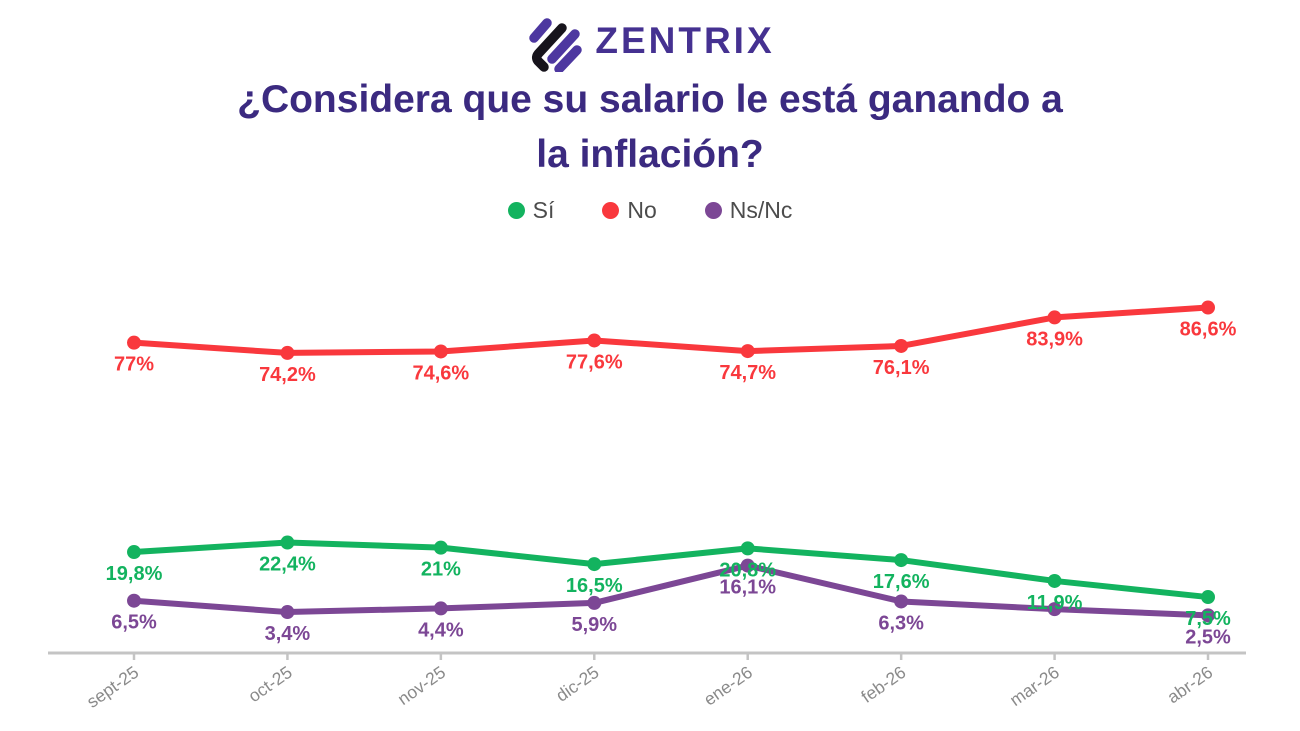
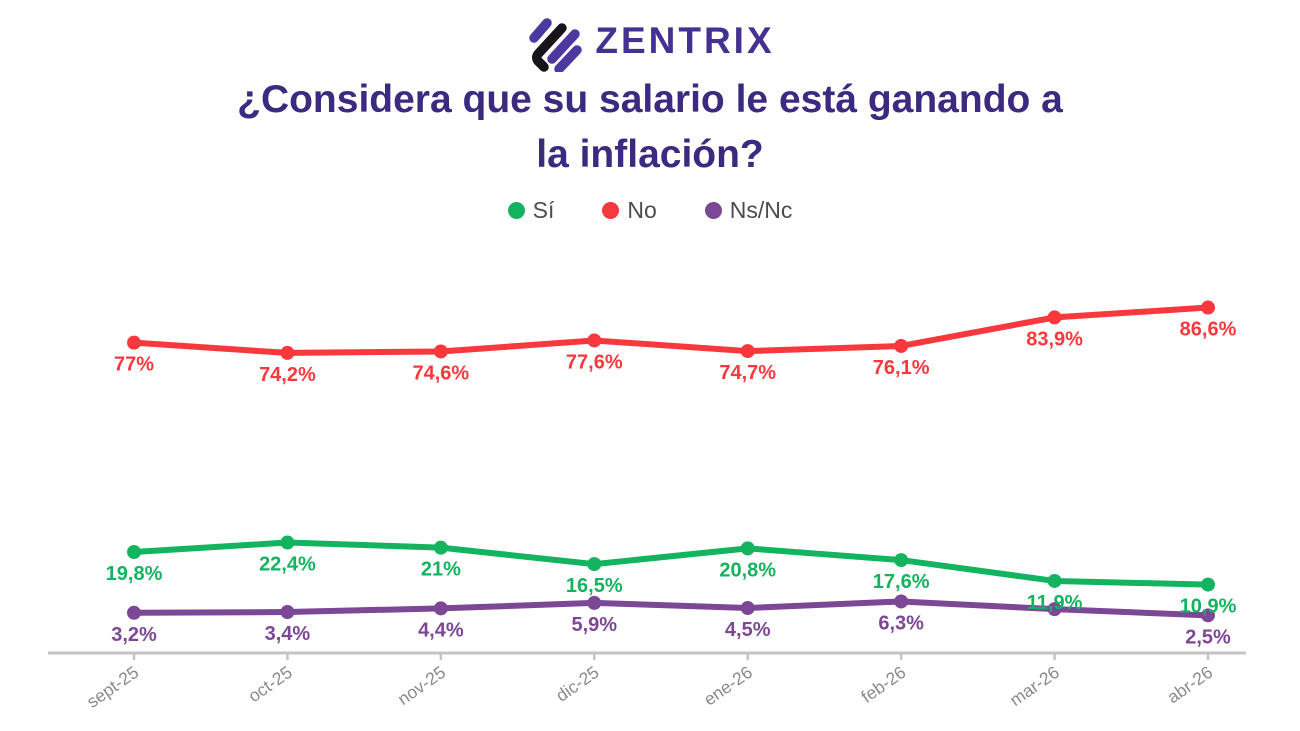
Ns/Nc/sept-25: 6,5% -> 3,2%
Ns/Nc/ene-26: 16,1% -> 4,5%
Sí/abr-26: 7,5% -> 10,9%
